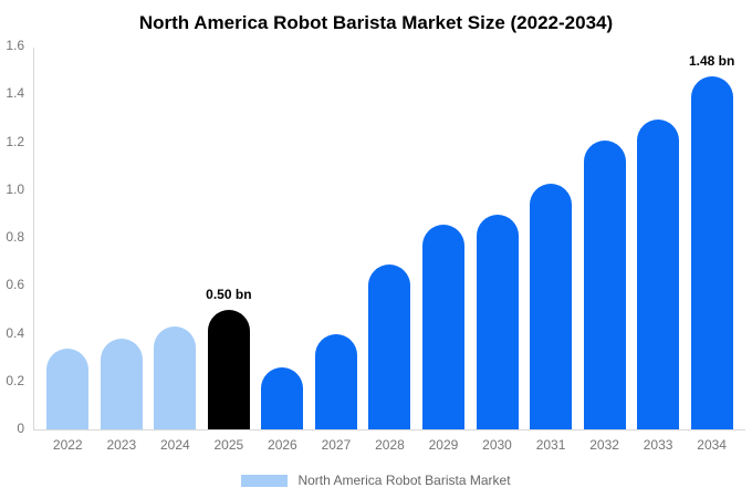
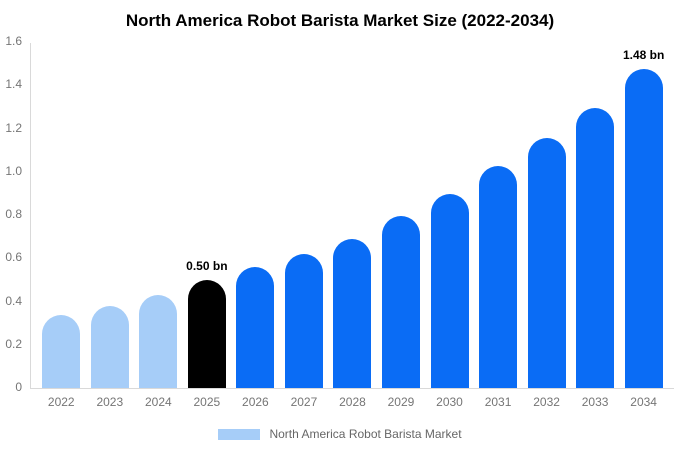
2026: 0.26 -> 0.56
2027: 0.40 -> 0.62
2029: 0.86 -> 0.80
2032: 1.21 -> 1.16
